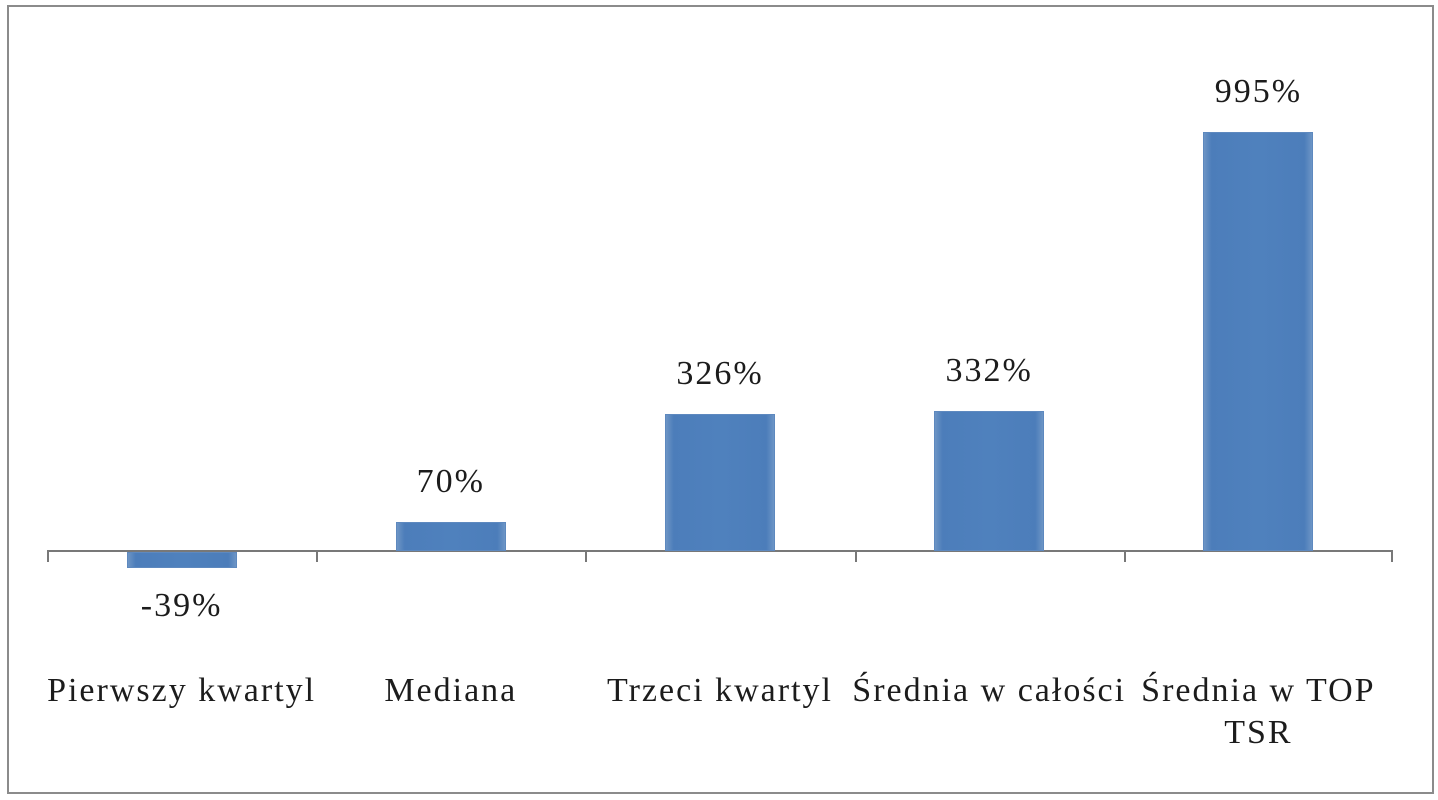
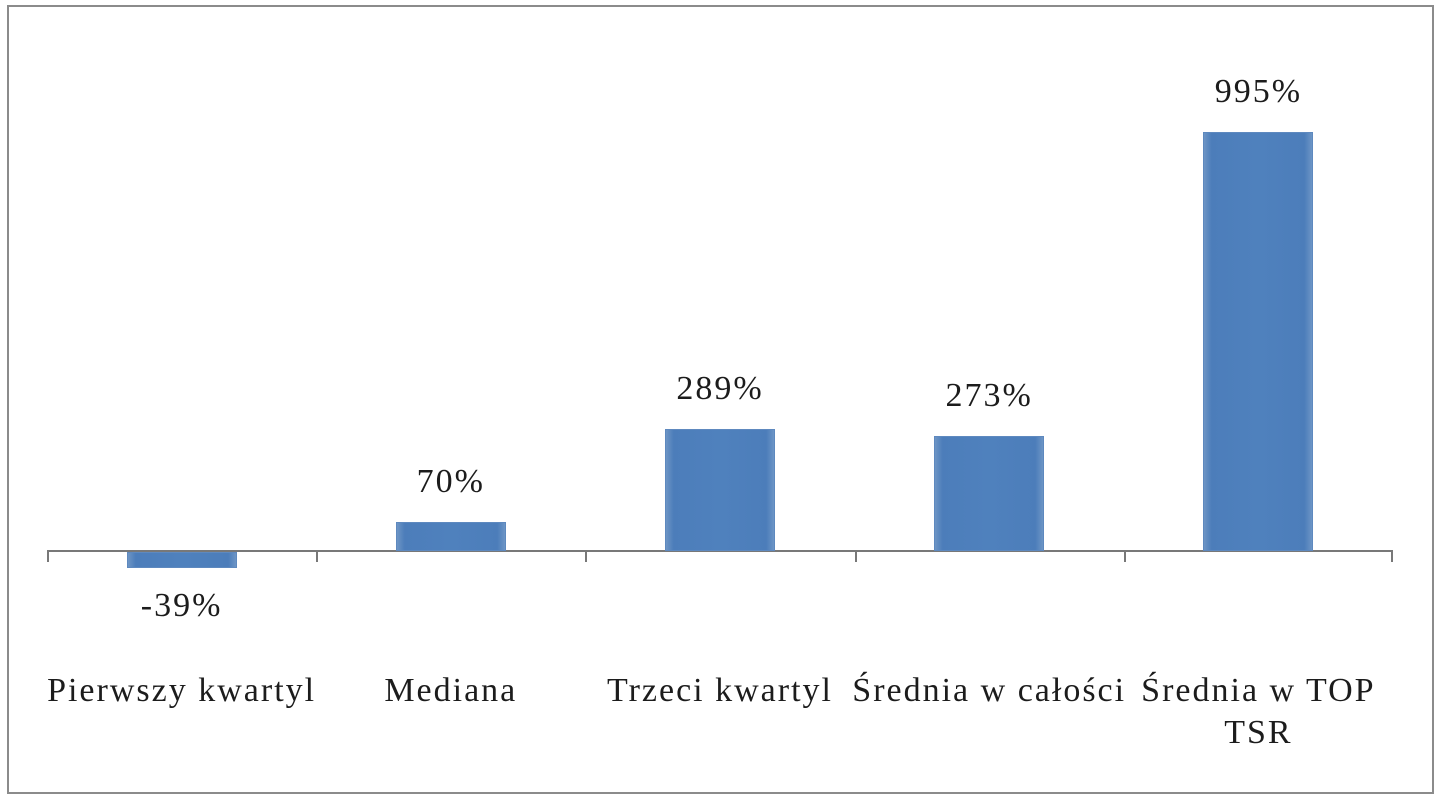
Trzeci kwartyl: 326% -> 289%
Średnia w całości: 332% -> 273%
